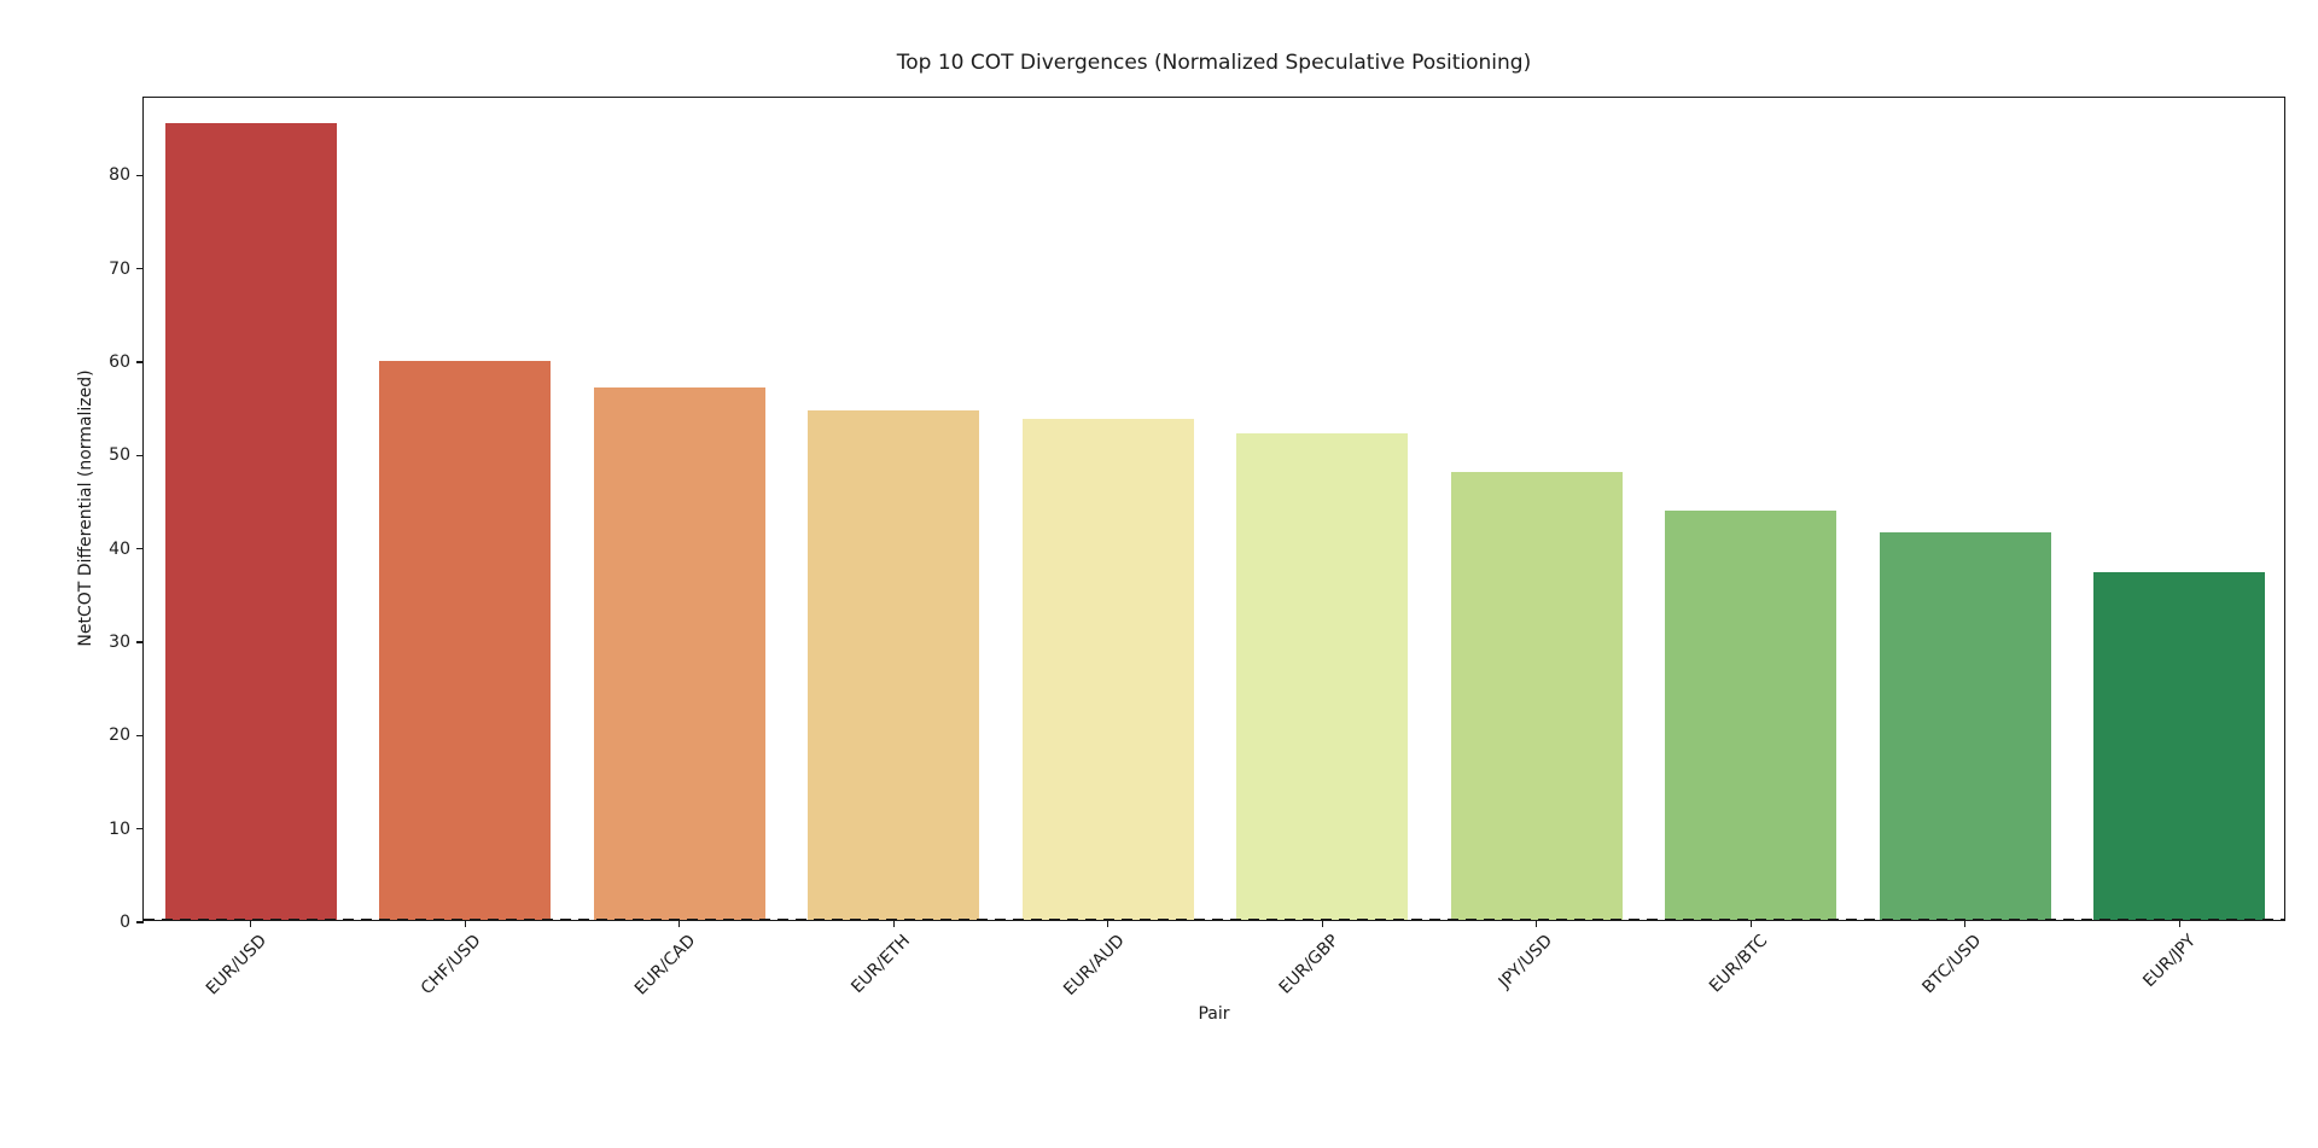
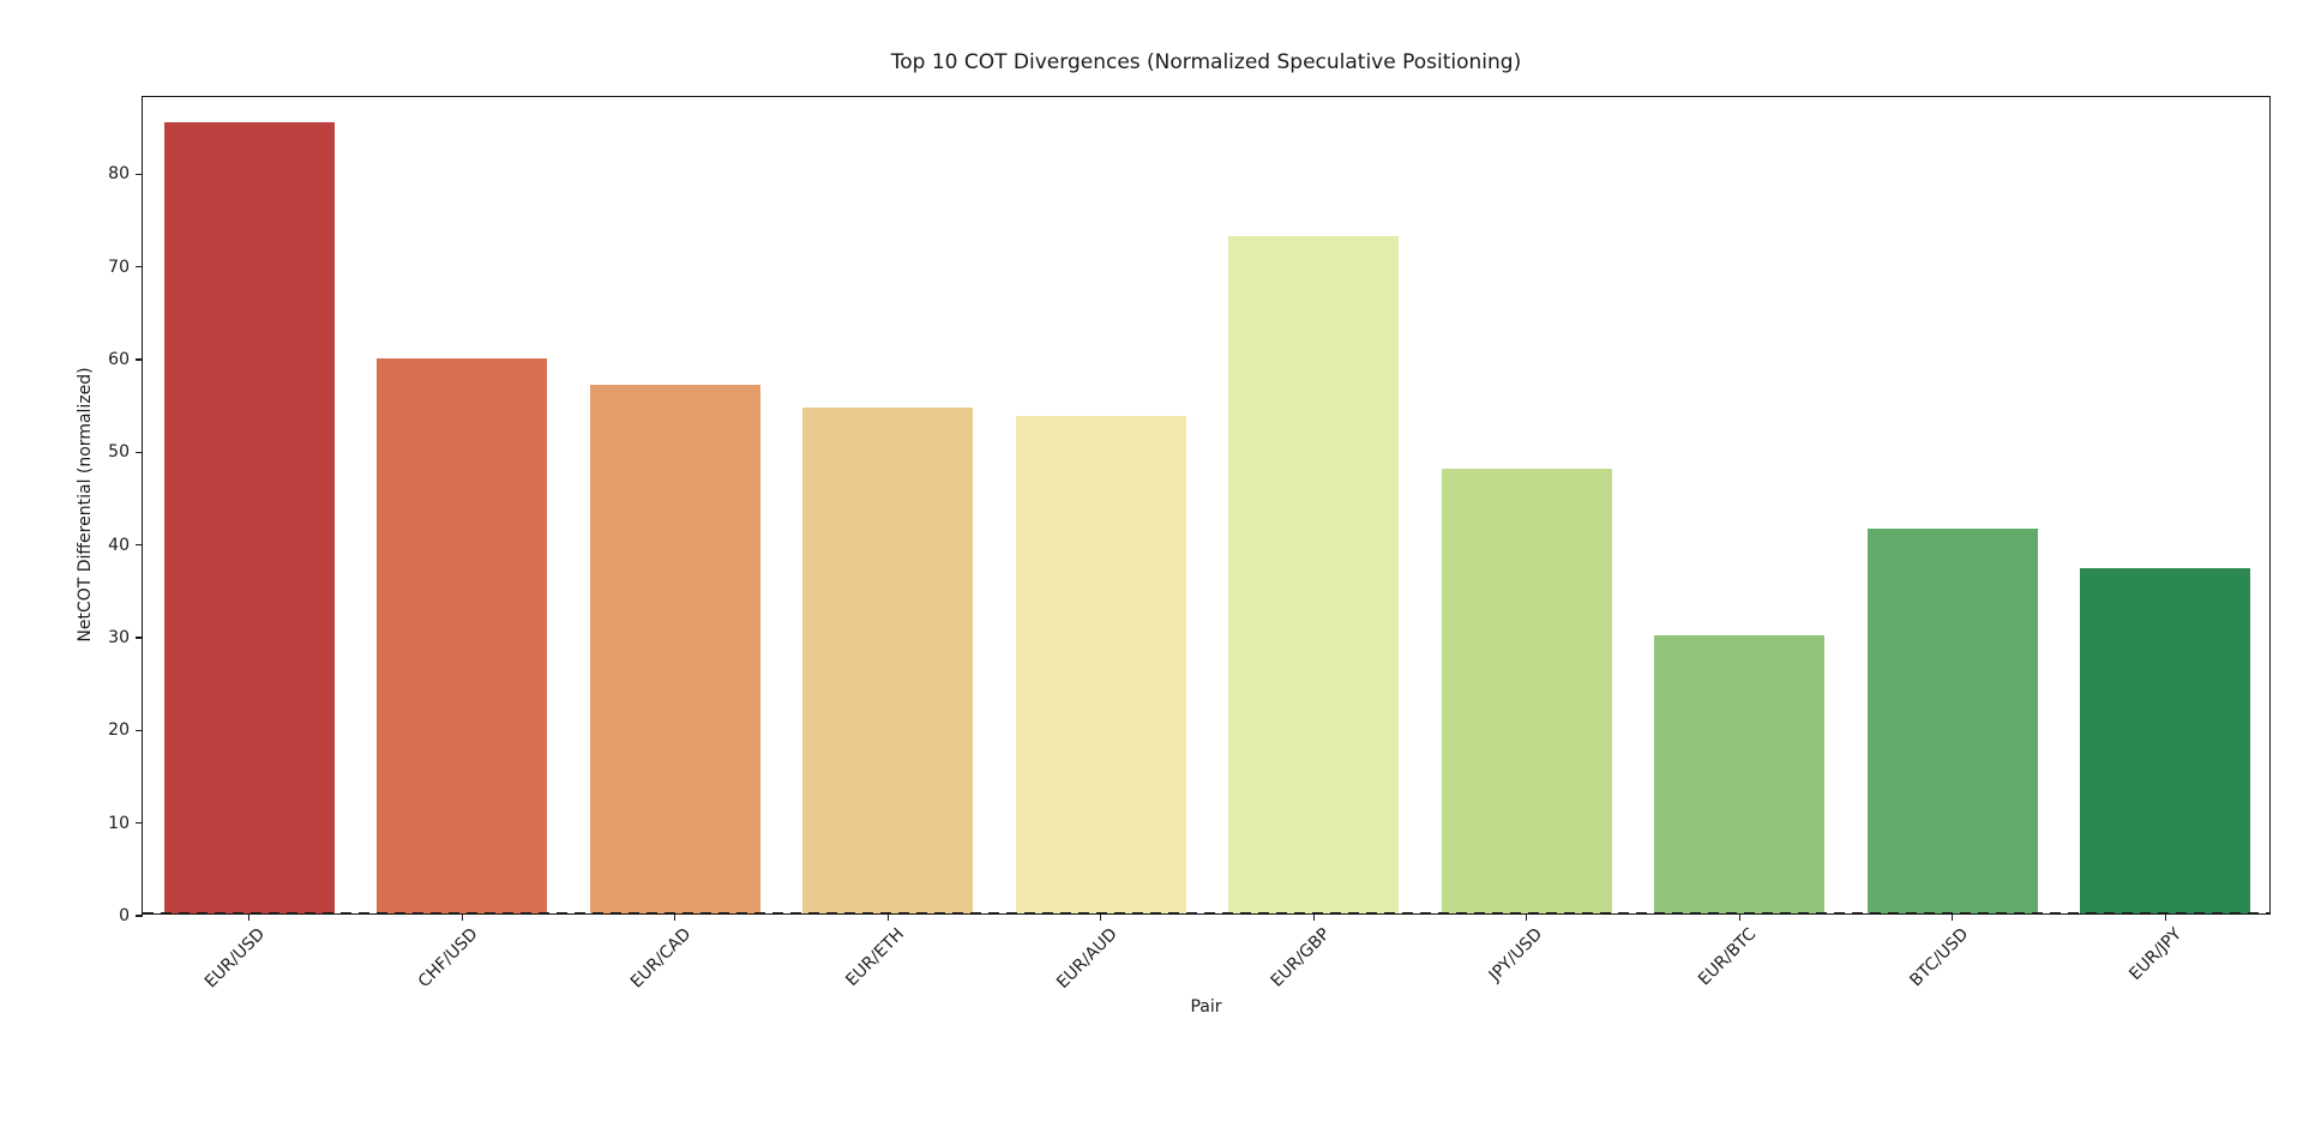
EUR/GBP: 52 -> 73
EUR/BTC: 44 -> 30
